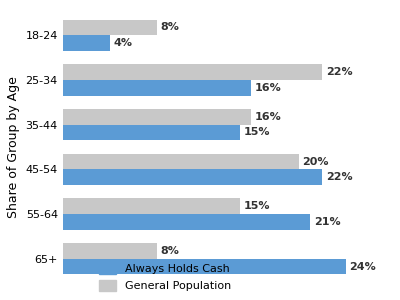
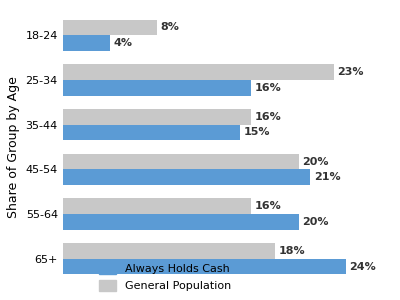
General Population/25-34: 22% -> 23%
Always Holds Cash/45-54: 22% -> 21%
General Population/55-64: 15% -> 16%
Always Holds Cash/55-64: 21% -> 20%
General Population/65+: 8% -> 18%
